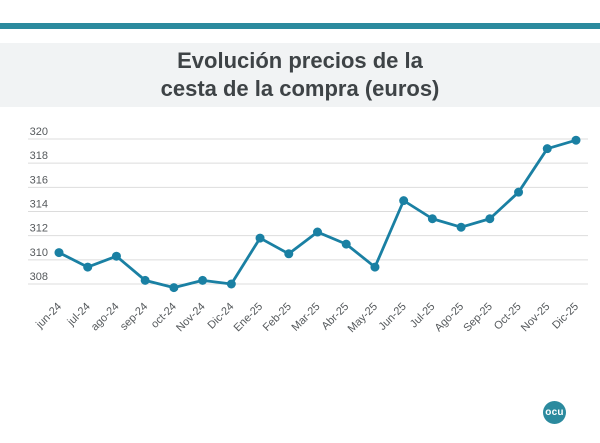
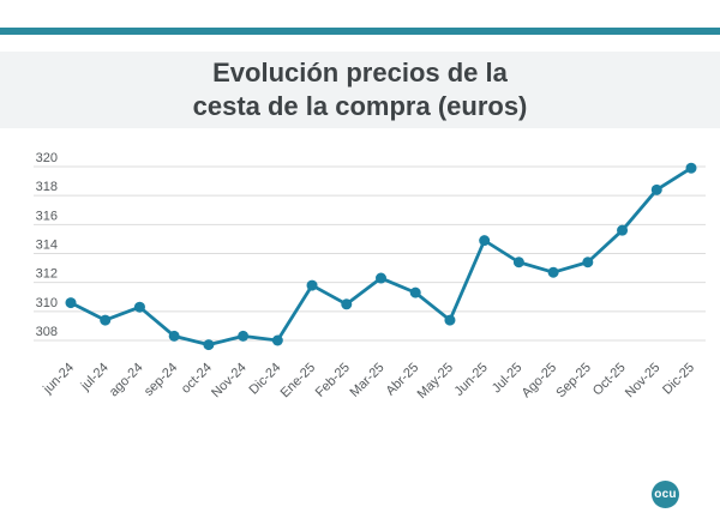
Nov-25: 319.2 -> 318.4
